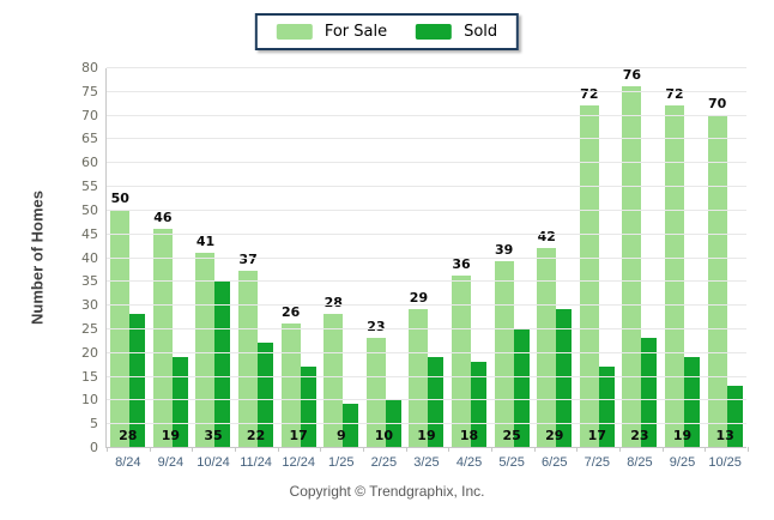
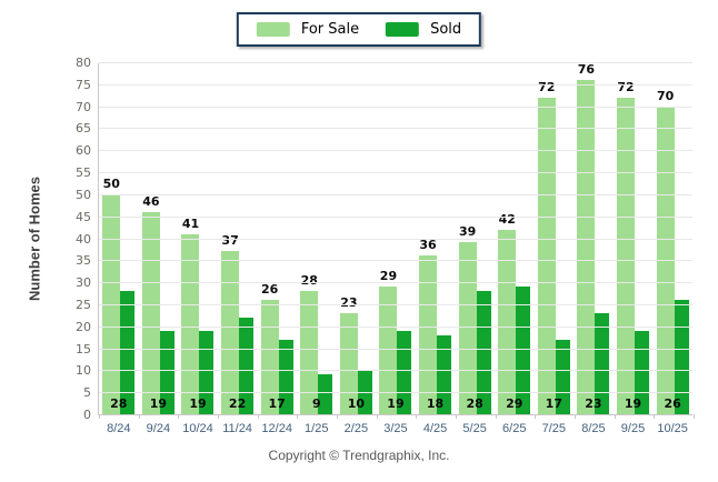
Sold/10/24: 35 -> 19
Sold/5/25: 25 -> 28
Sold/10/25: 13 -> 26
